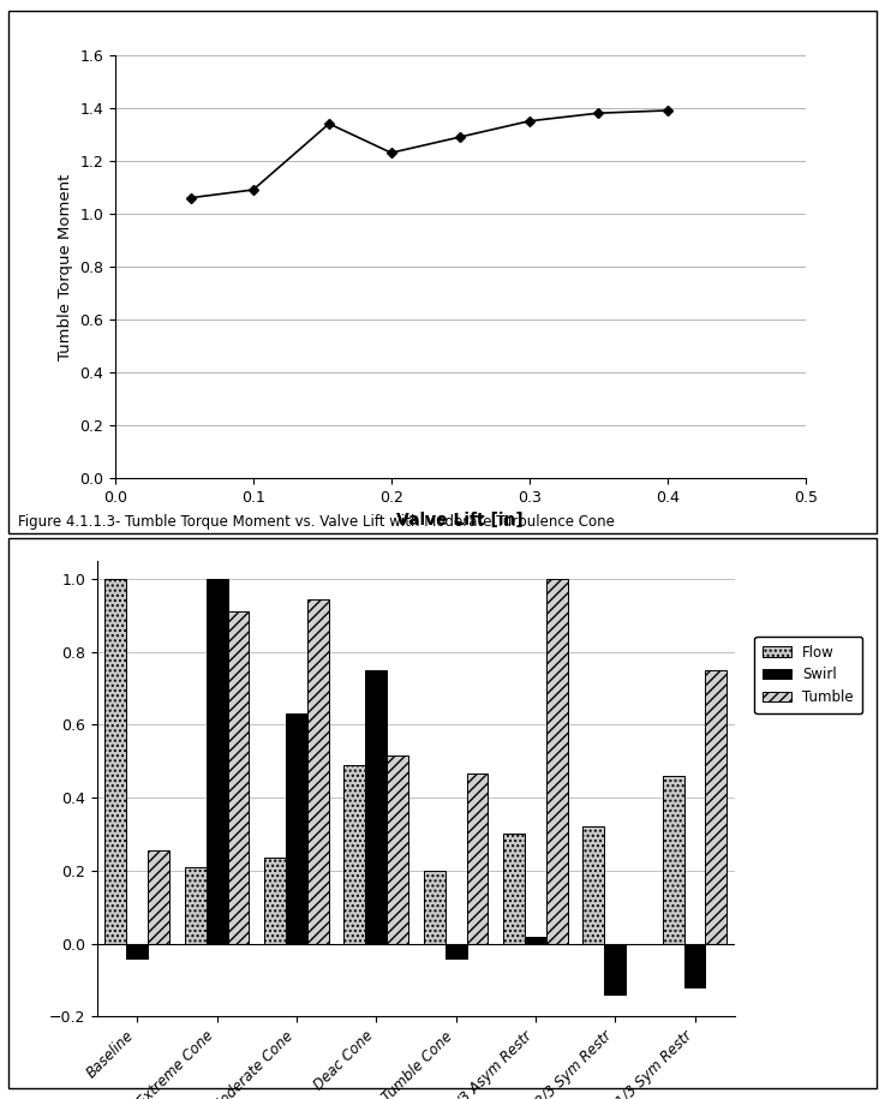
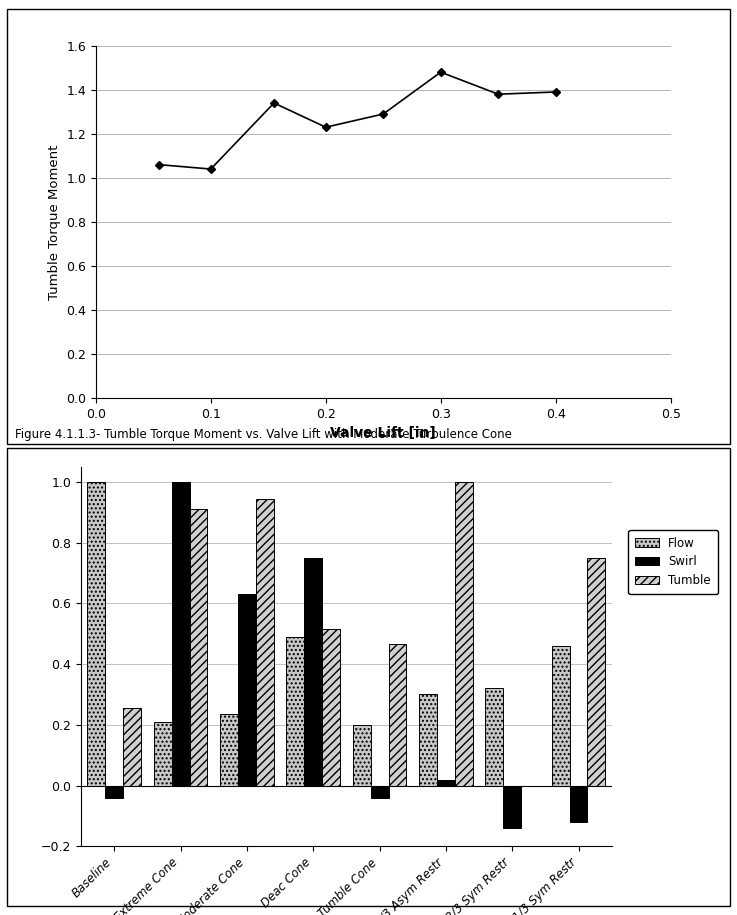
0.1: 1.09 -> 1.04
0.3: 1.35 -> 1.48
